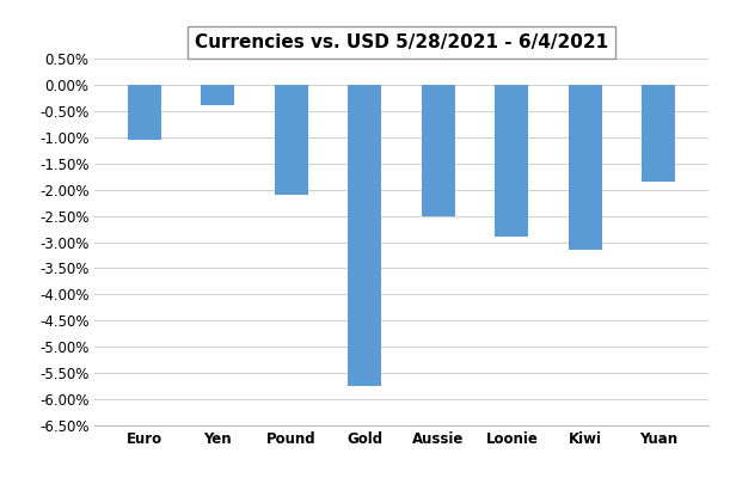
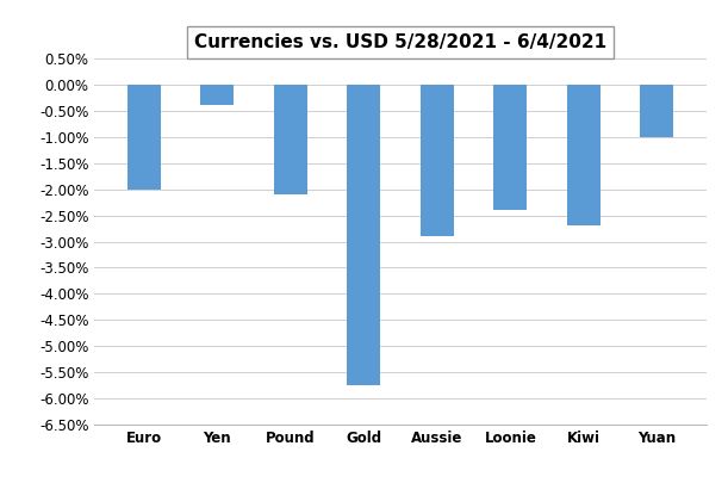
Euro: -1.05% -> -2.00%
Aussie: -2.50% -> -2.90%
Loonie: -2.90% -> -2.40%
Kiwi: -3.15% -> -2.70%
Yuan: -1.85% -> -1.00%
